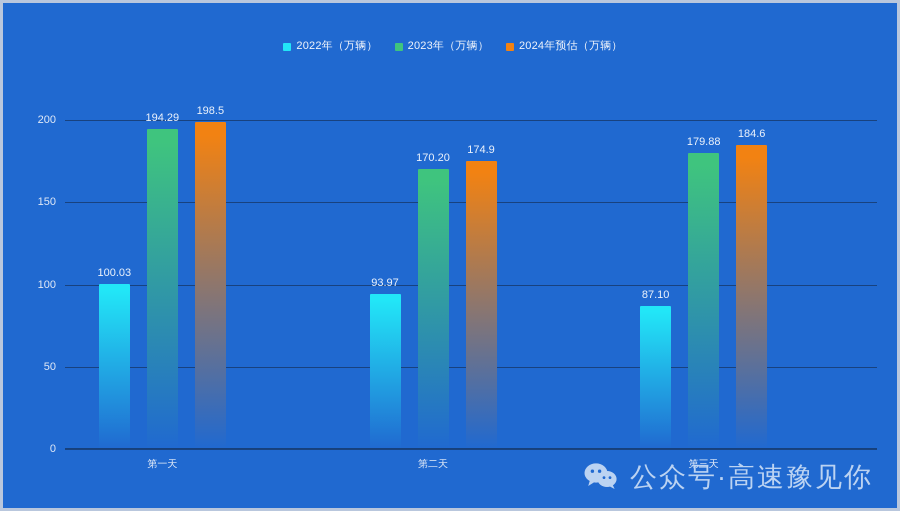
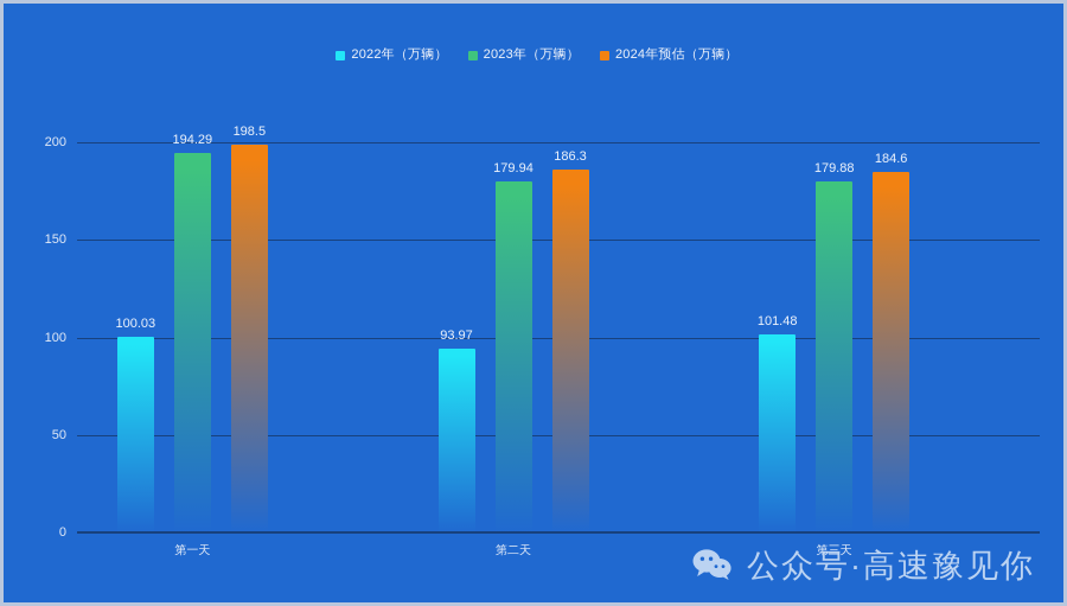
2023年（万辆）/第二天: 170.20 -> 179.94
2024年预估（万辆）/第二天: 174.9 -> 186.3
2022年（万辆）/第三天: 87.10 -> 101.48
